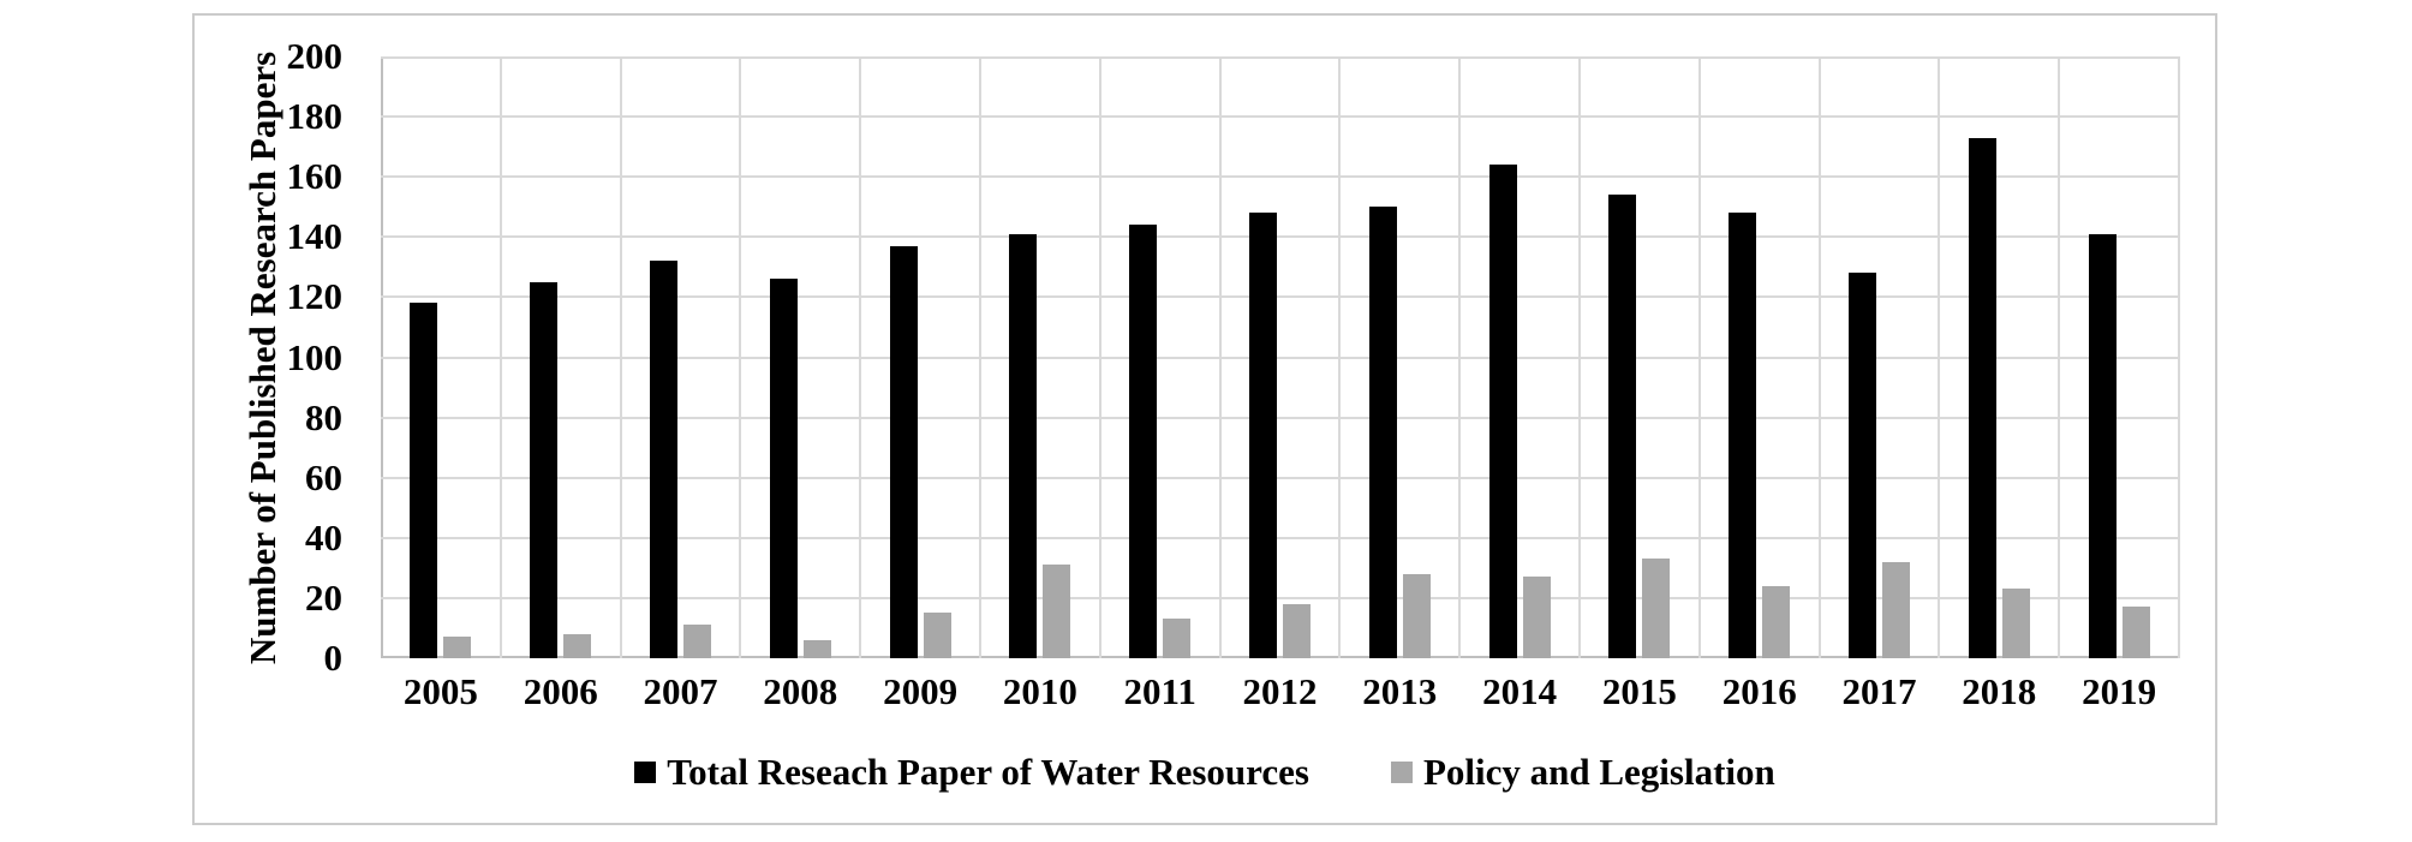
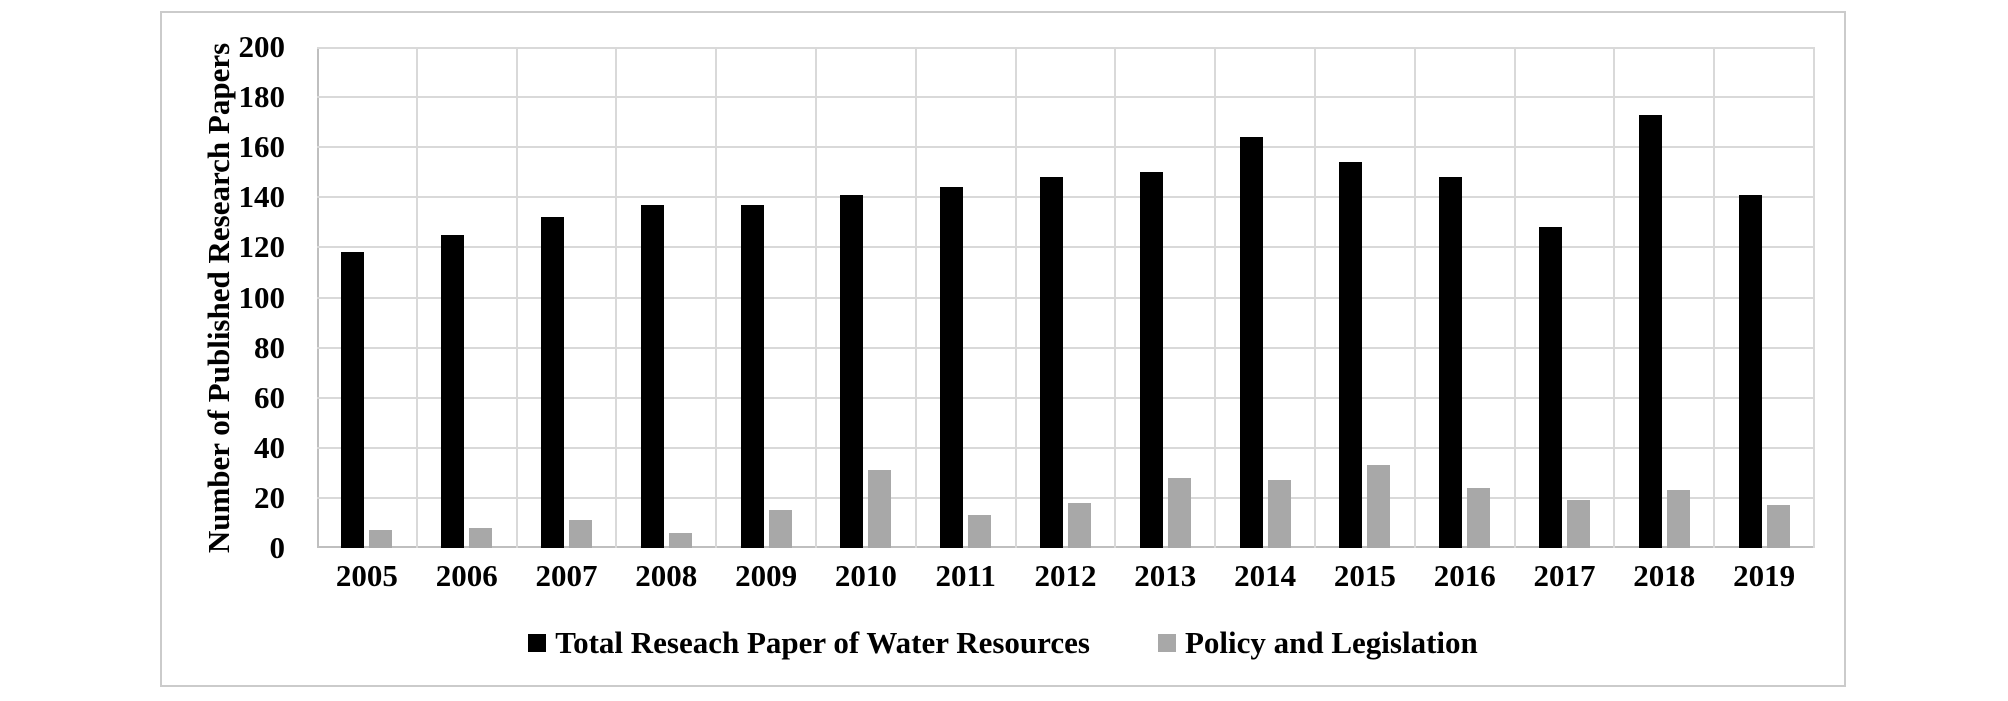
Total Reseach Paper of Water Resources/2008: 126 -> 137
Policy and Legislation/2017: 32 -> 19
